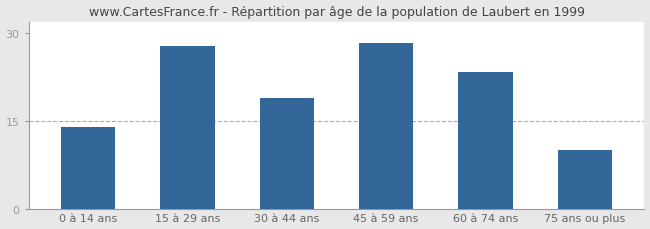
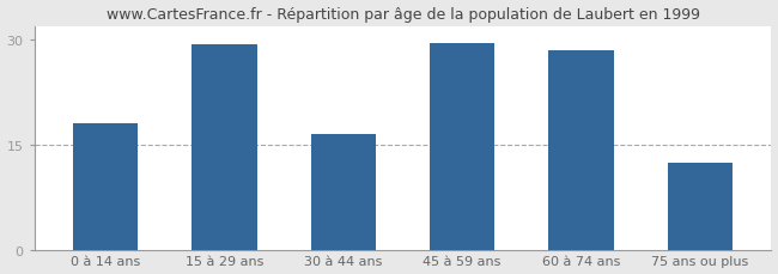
0 à 14 ans: 14.0 -> 18.0
15 à 29 ans: 27.8 -> 29.3
30 à 44 ans: 19.0 -> 16.5
45 à 59 ans: 28.4 -> 29.5
60 à 74 ans: 23.4 -> 28.5
75 ans ou plus: 10.0 -> 12.5
